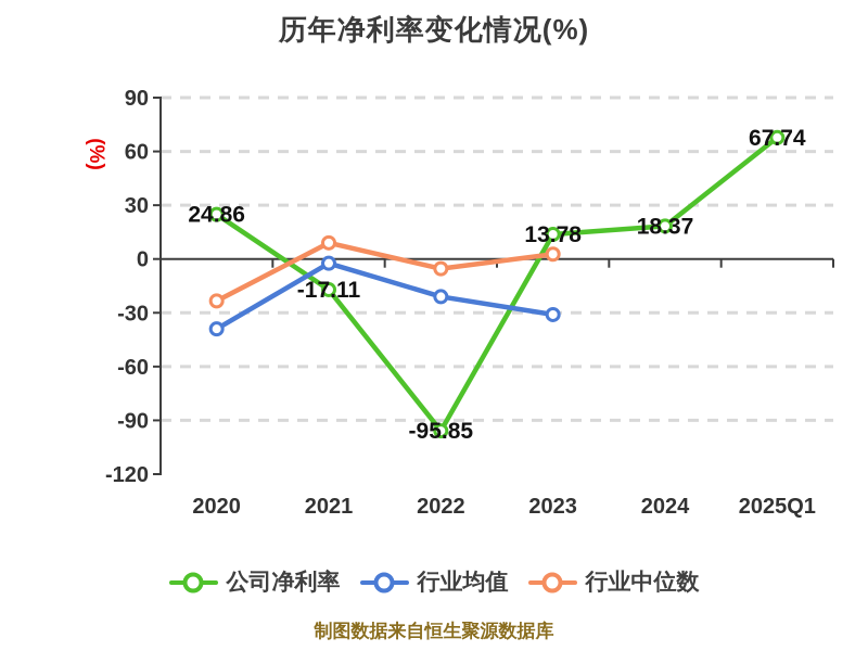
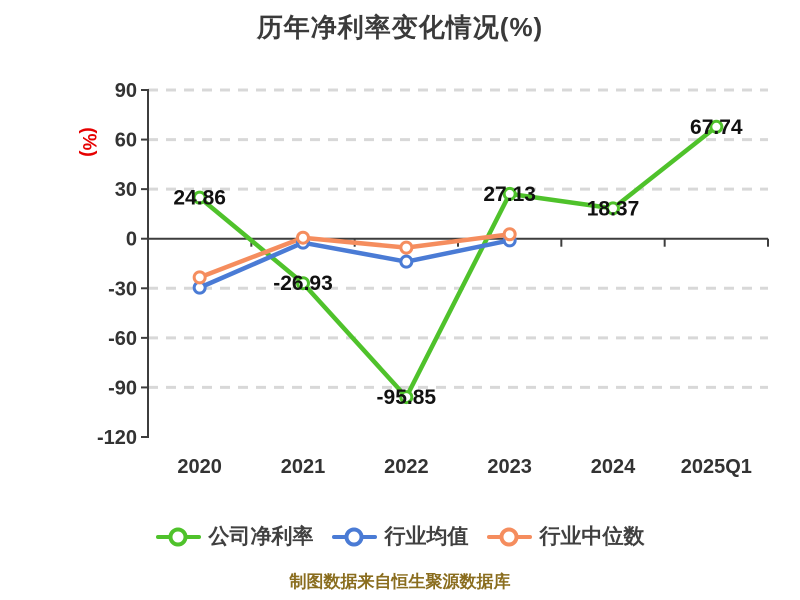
行业均值/2020: -39 -> -30
公司净利率/2021: -17.11 -> -26.93
行业中位数/2021: 9 -> 1
行业均值/2022: -21 -> -14
公司净利率/2023: 13.78 -> 27.13
行业均值/2023: -31 -> -1
